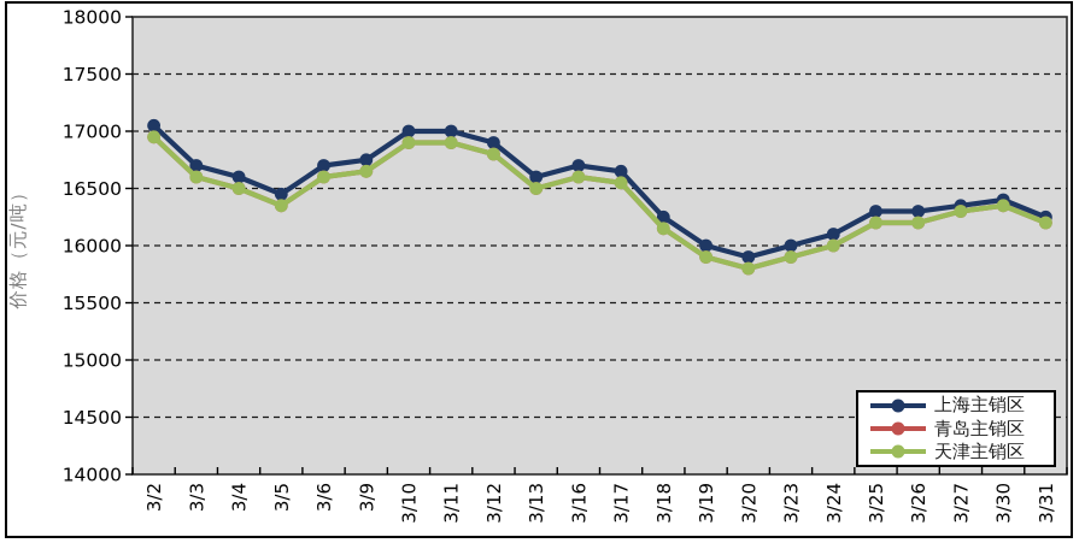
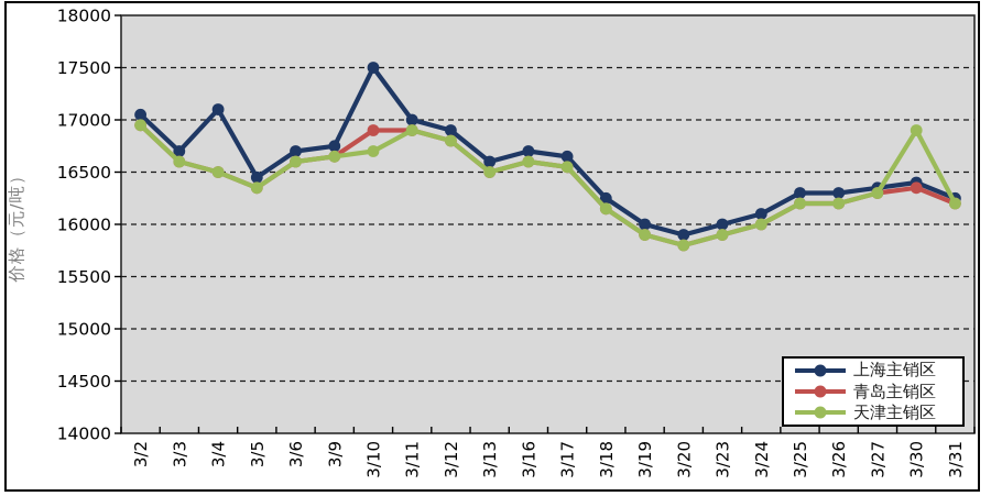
上海主销区/3/4: 16600 -> 17100
上海主销区/3/10: 17000 -> 17500
天津主销区/3/10: 16900 -> 16700
天津主销区/3/30: 16400 -> 16900
